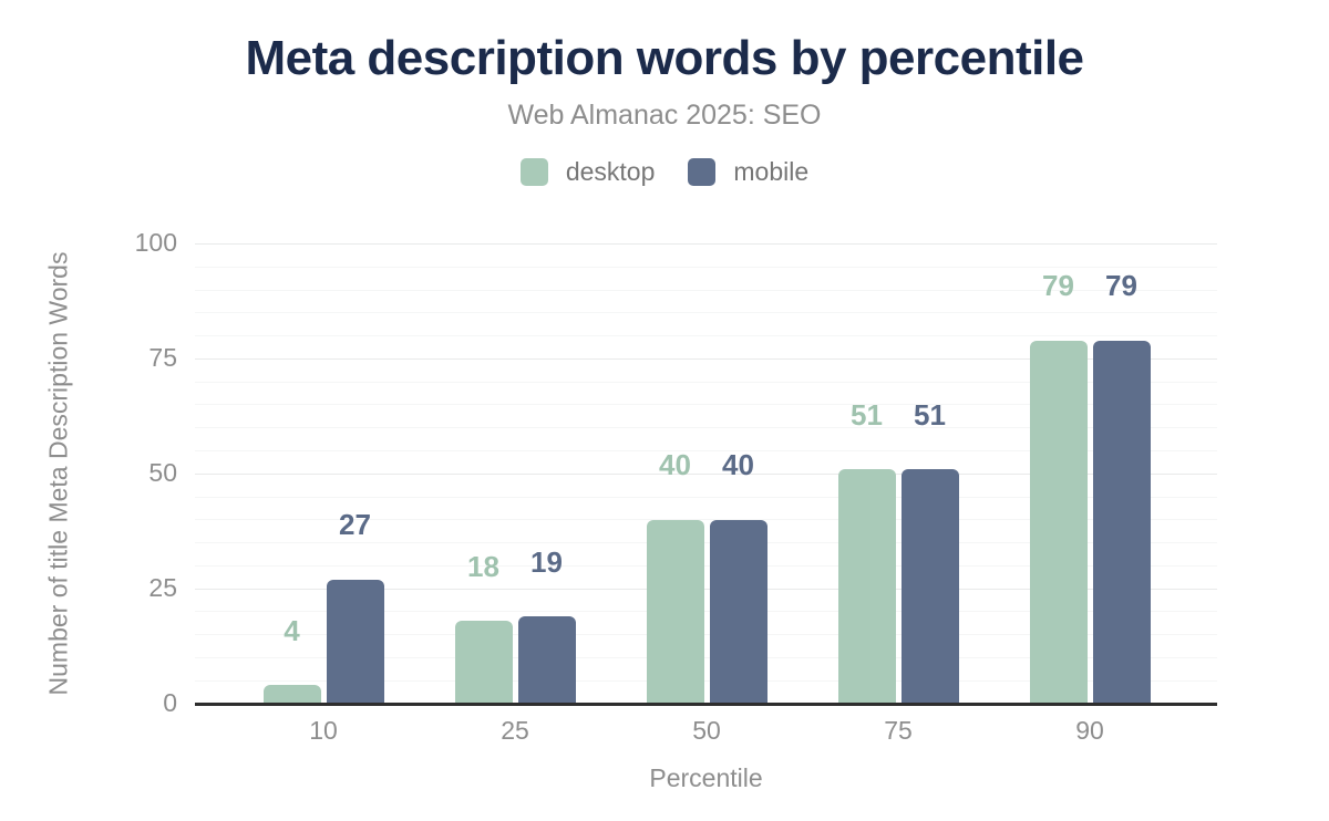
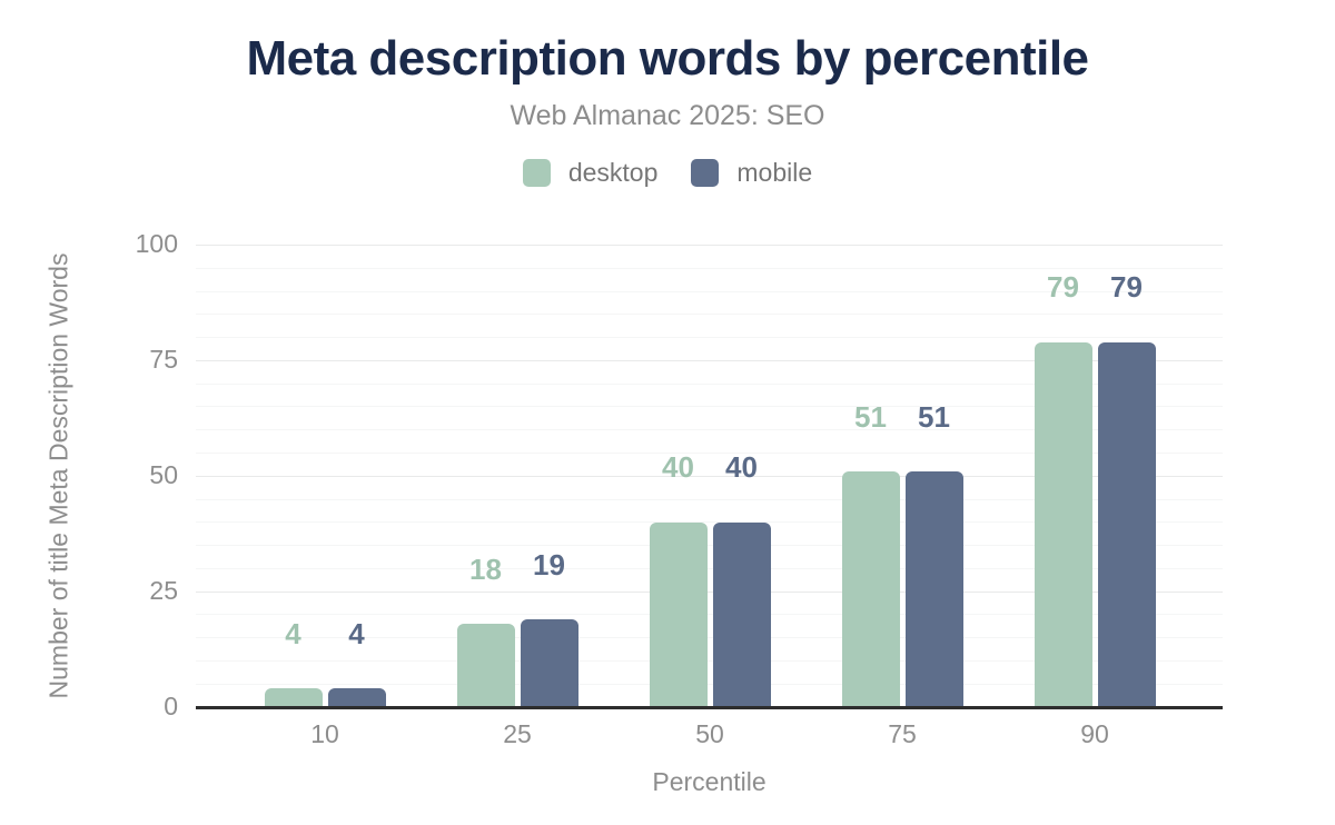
mobile/10: 27 -> 4
